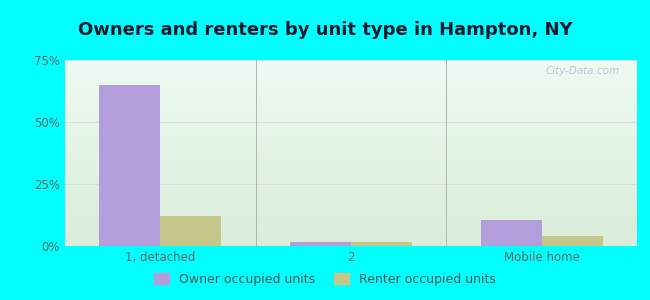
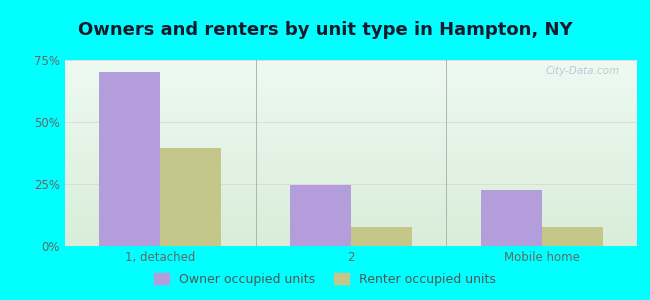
Owner occupied units/1, detached: 65.0% -> 70.0%
Renter occupied units/1, detached: 12.0% -> 39.5%
Owner occupied units/2: 1.8% -> 24.5%
Renter occupied units/2: 1.5% -> 7.5%
Owner occupied units/Mobile home: 10.5% -> 22.5%
Renter occupied units/Mobile home: 4.0% -> 7.5%
